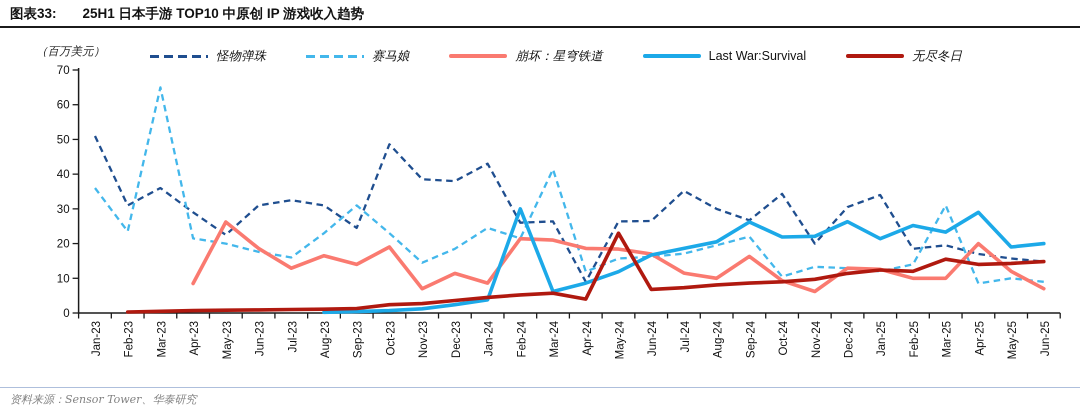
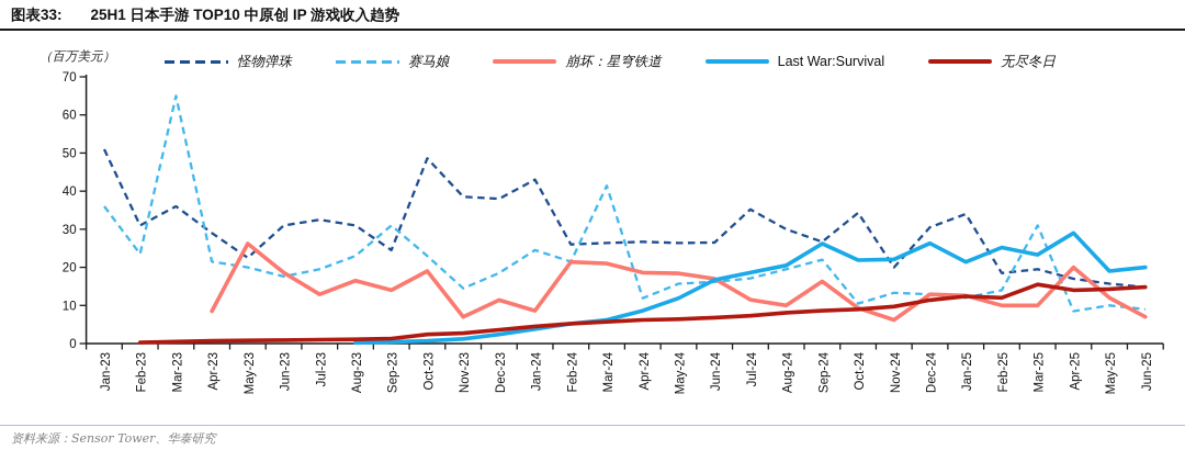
赛马娘/Jul-23: 16 -> 20
Last War:Survival/Feb-24: 30 -> 5
怪物弹珠/Apr-24: 9 -> 27
无尽冬日/Apr-24: 4 -> 6
无尽冬日/May-24: 23 -> 6
